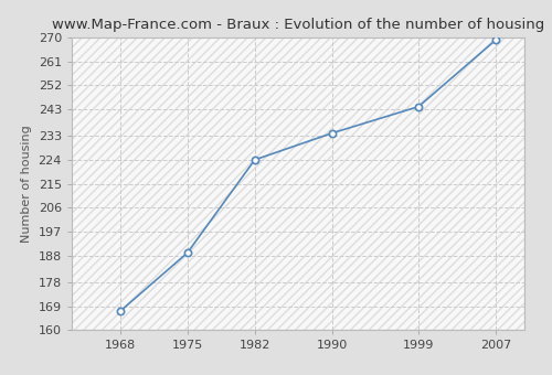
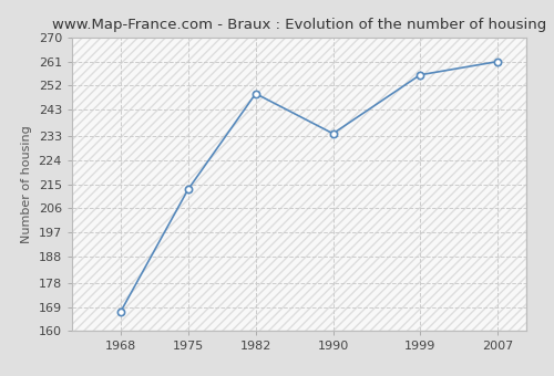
1975: 189 -> 213
1982: 224 -> 249
1999: 244 -> 256
2007: 269 -> 261
